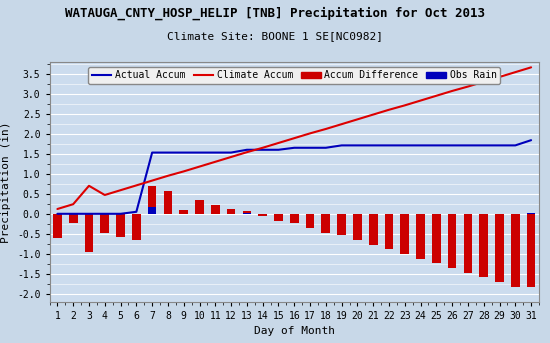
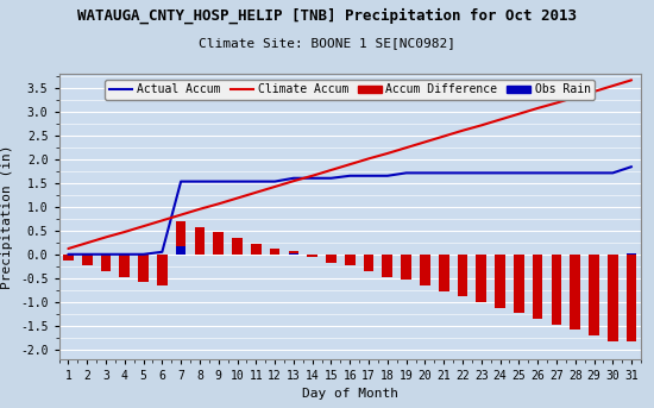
Accum Difference/1: -0.60 -> -0.12
Climate Accum/3: 0.70 -> 0.36
Accum Difference/3: -0.95 -> -0.36
Accum Difference/9: 0.10 -> 0.47
